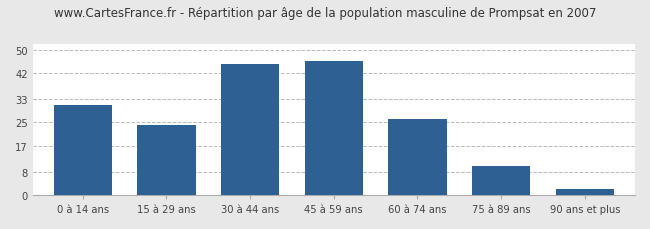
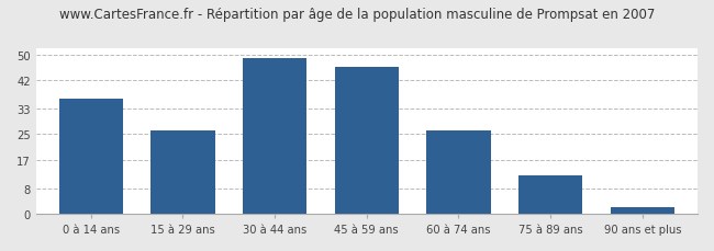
0 à 14 ans: 31 -> 36
15 à 29 ans: 24 -> 26
30 à 44 ans: 45 -> 49
75 à 89 ans: 10 -> 12
